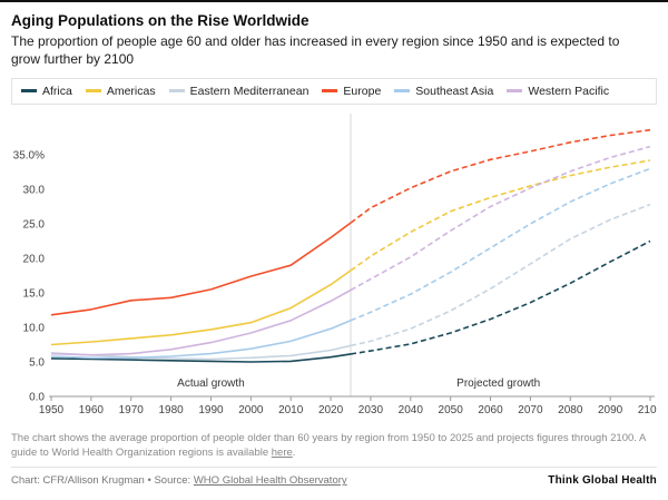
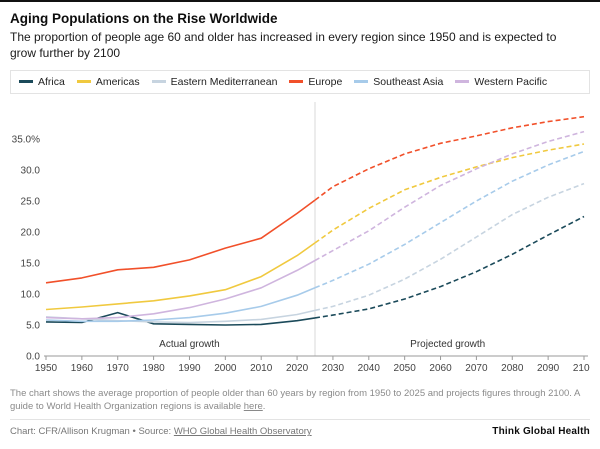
Africa/1970: 5% -> 7%
